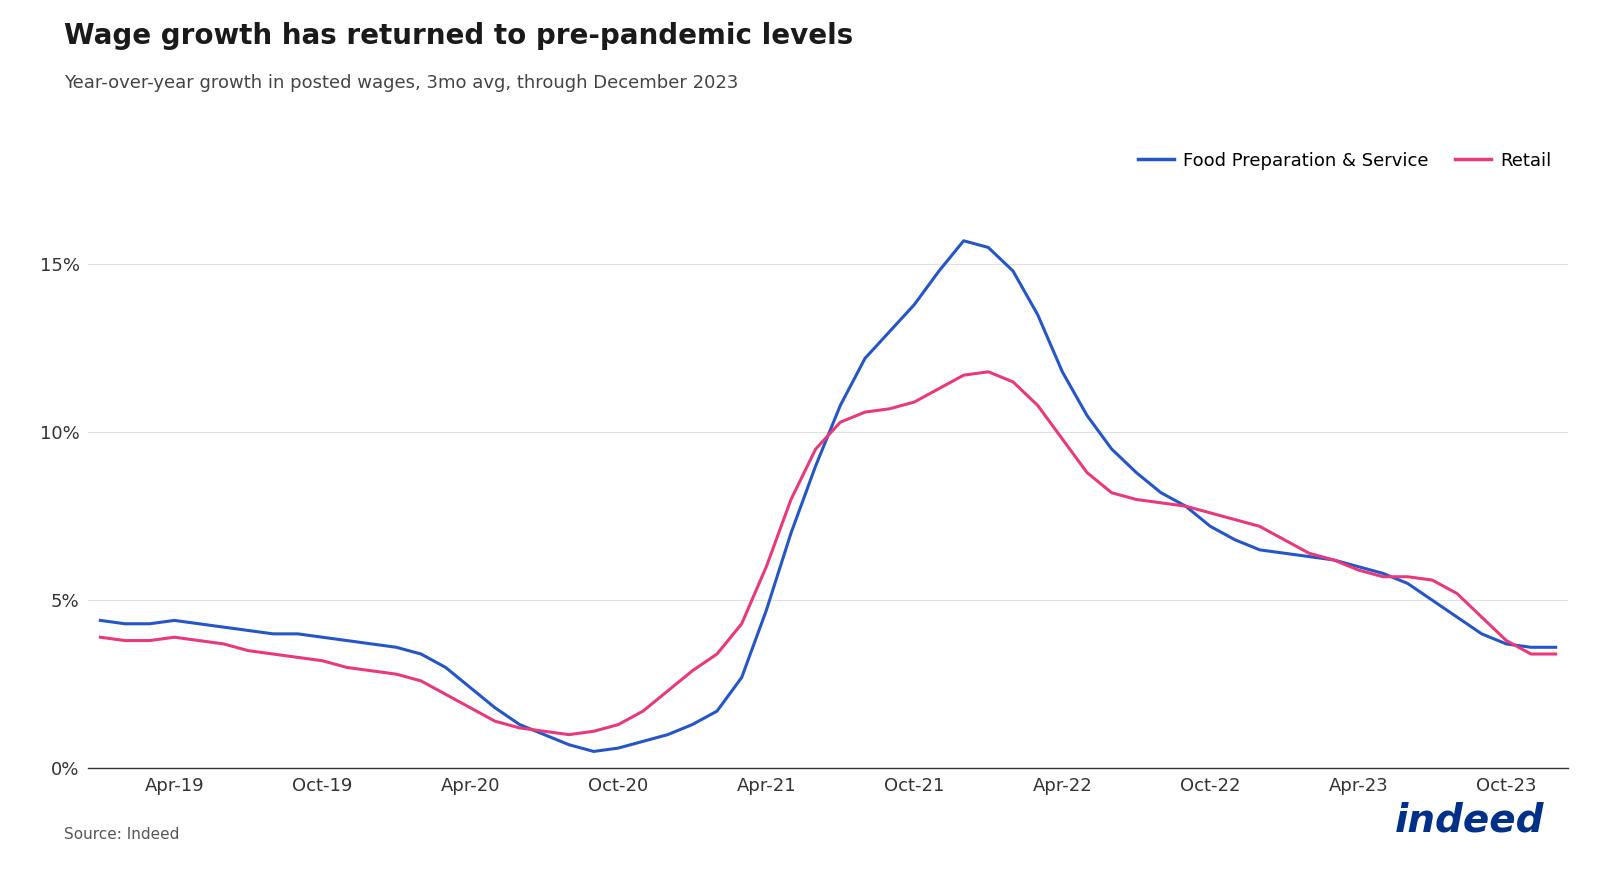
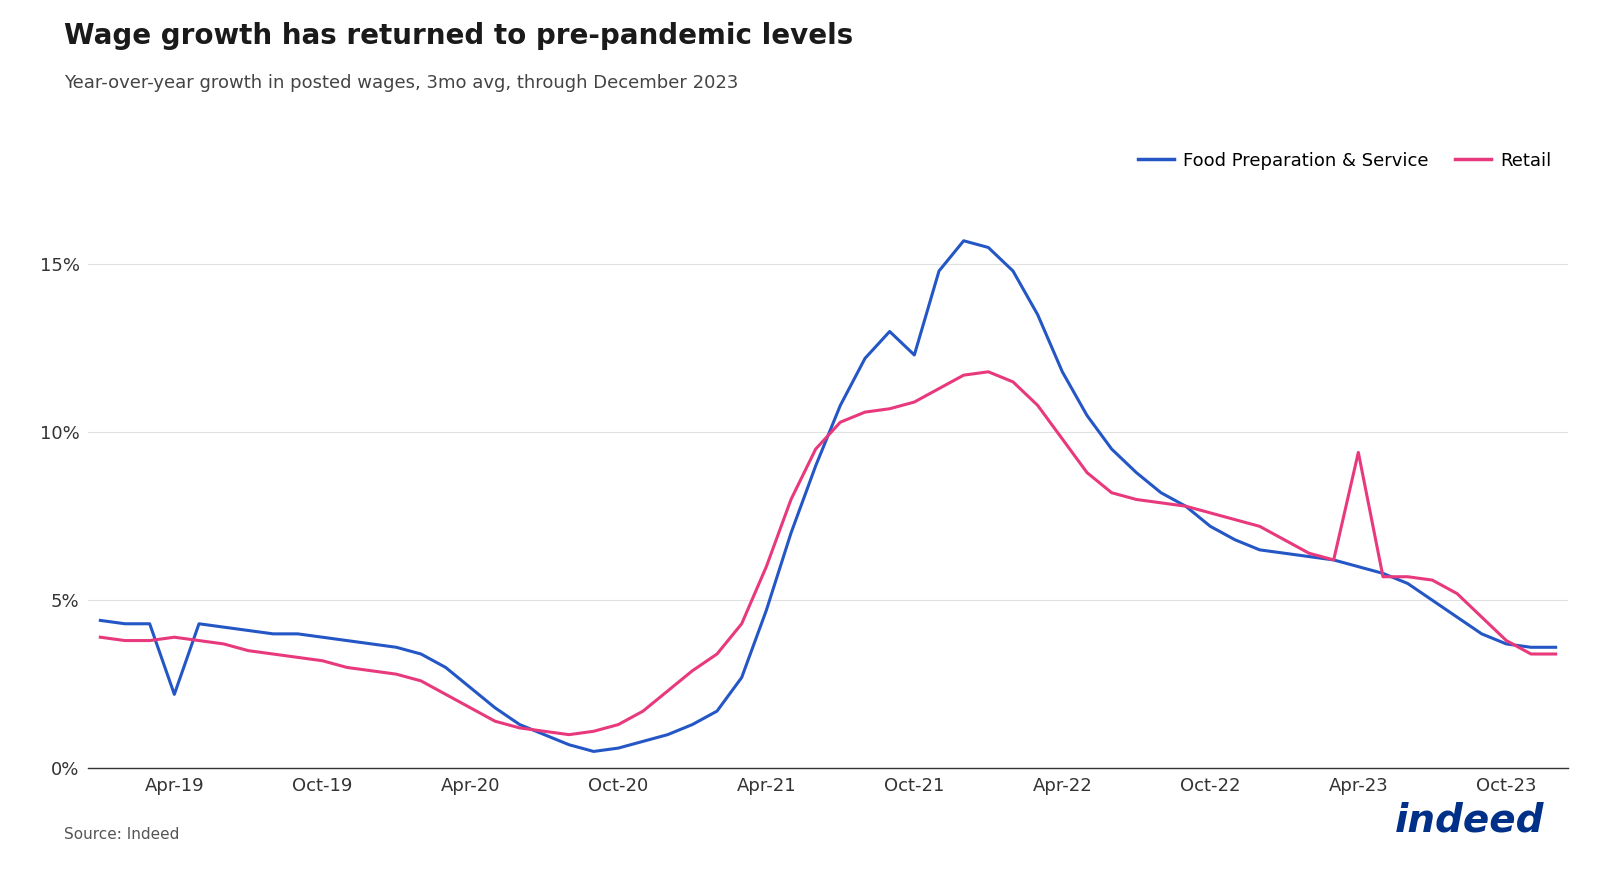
Food Preparation & Service/Apr-19: 4.4% -> 2.2%
Food Preparation & Service/Oct-21: 13.8% -> 12.3%
Retail/Apr-23: 5.9% -> 9.4%
